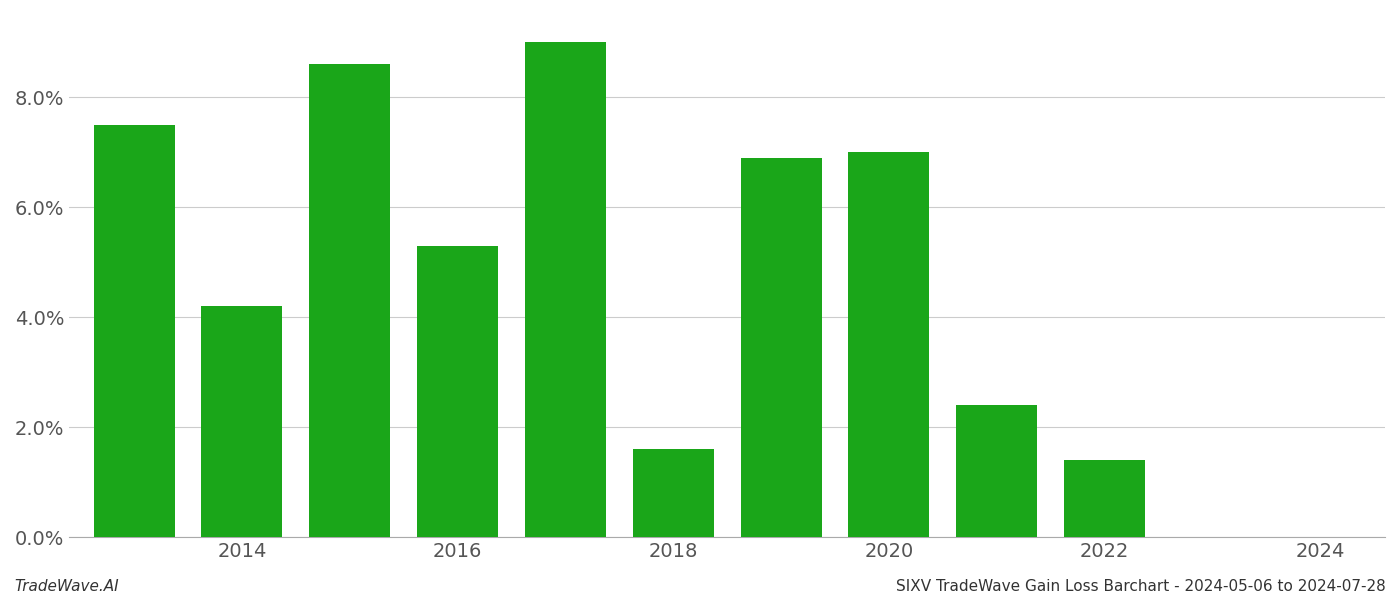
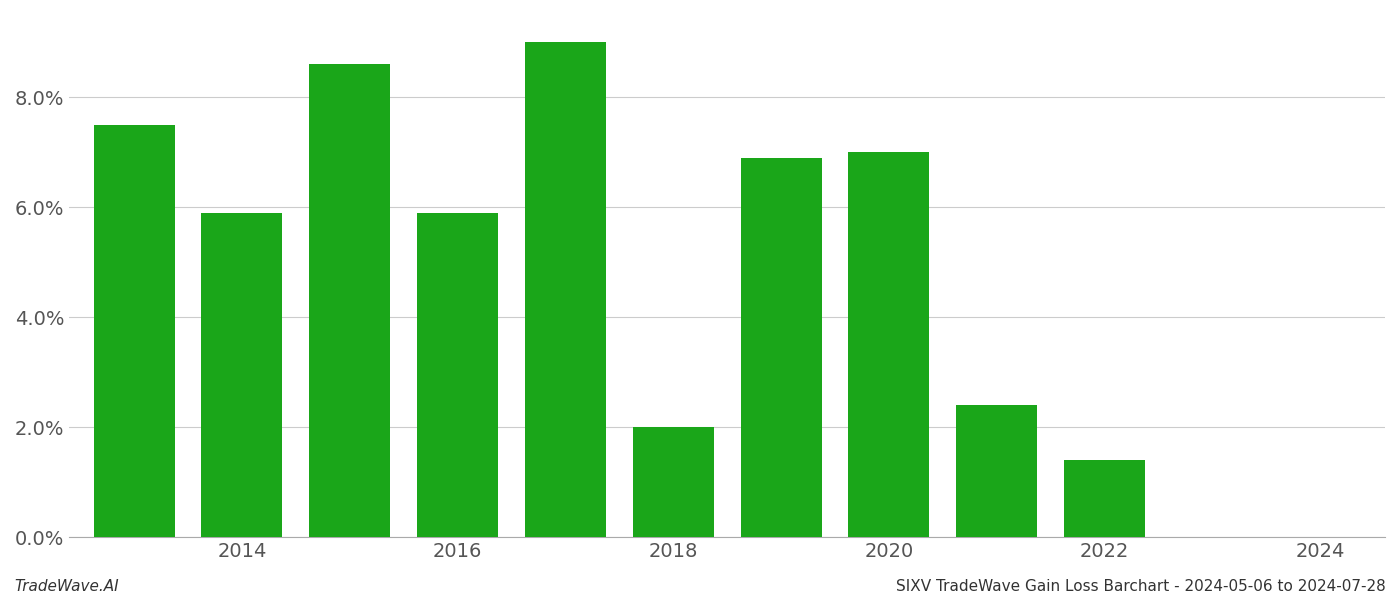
2014: 4.2% -> 5.9%
2016: 5.3% -> 5.9%
2018: 1.6% -> 2.0%
